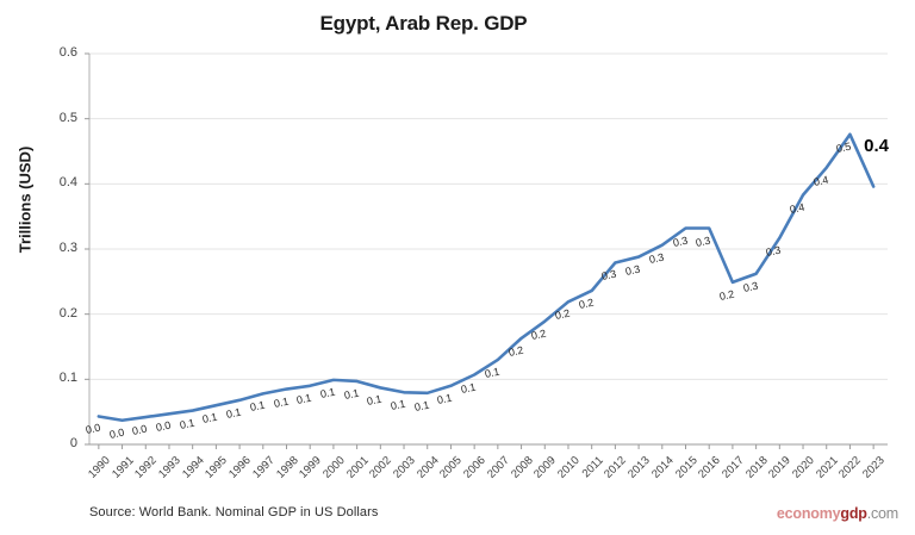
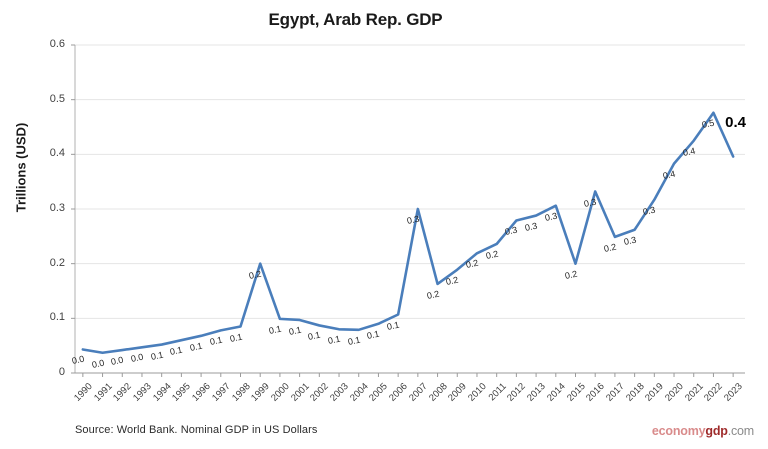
1999: 0.1 -> 0.2
2007: 0.1 -> 0.3
2015: 0.3 -> 0.2
